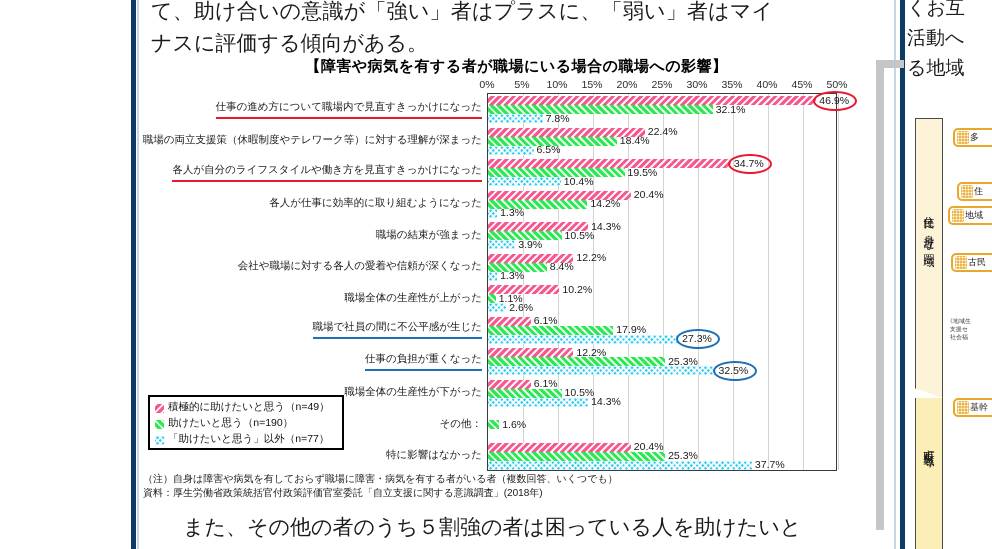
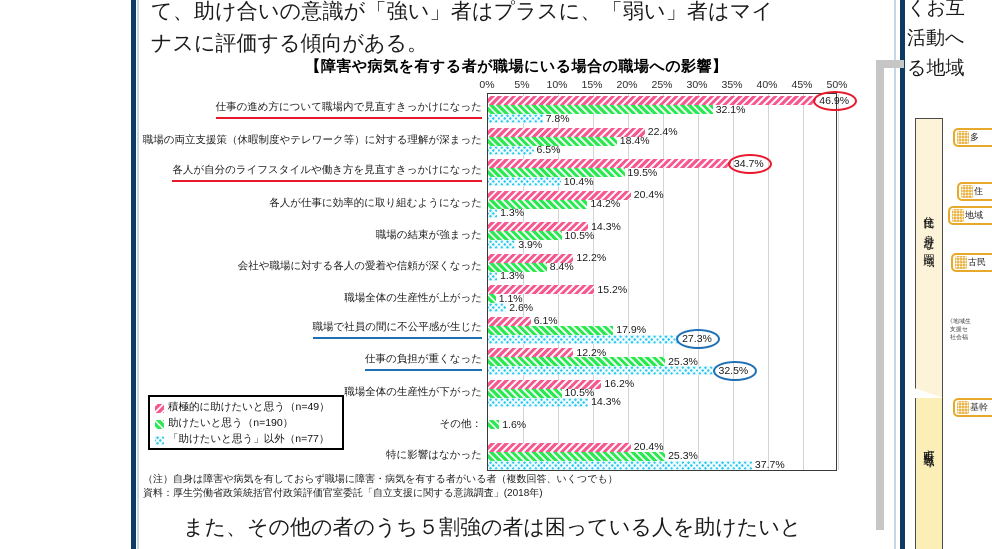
積極的に助けたいと思う（n=49）/職場全体の生産性が上がった: 10.2% -> 15.2%
積極的に助けたいと思う（n=49）/職場全体の生産性が下がった: 6.1% -> 16.2%
